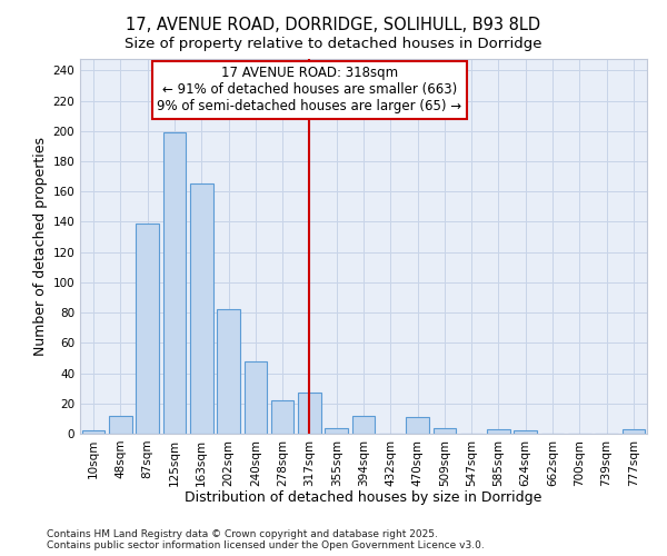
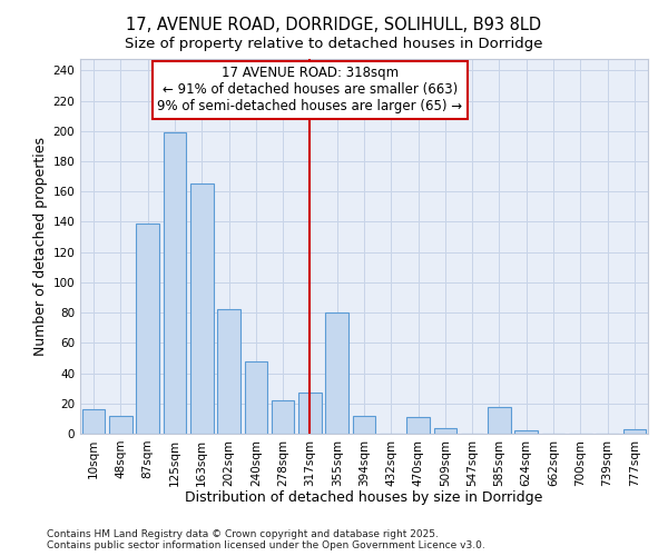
10sqm: 2 -> 16
355sqm: 4 -> 80
585sqm: 3 -> 18
